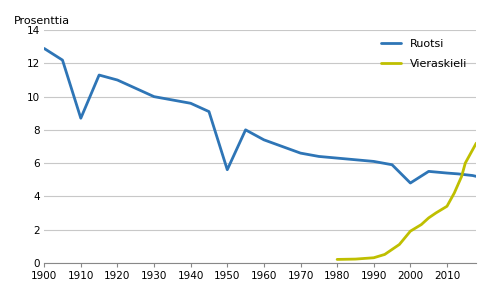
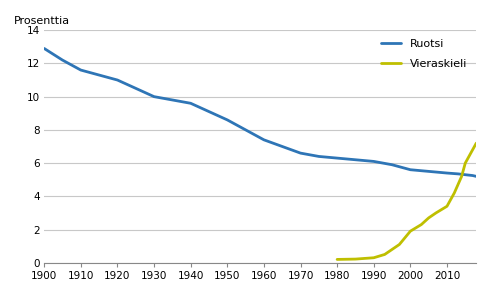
Ruotsi/1910: 8.7 -> 11.6
Ruotsi/1950: 5.6 -> 8.6
Ruotsi/2000: 4.8 -> 5.6
